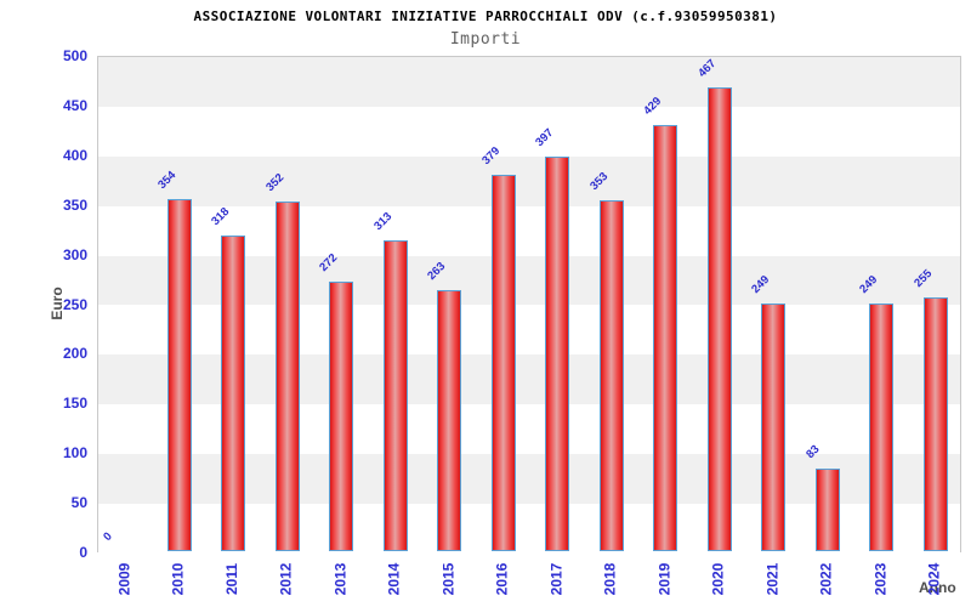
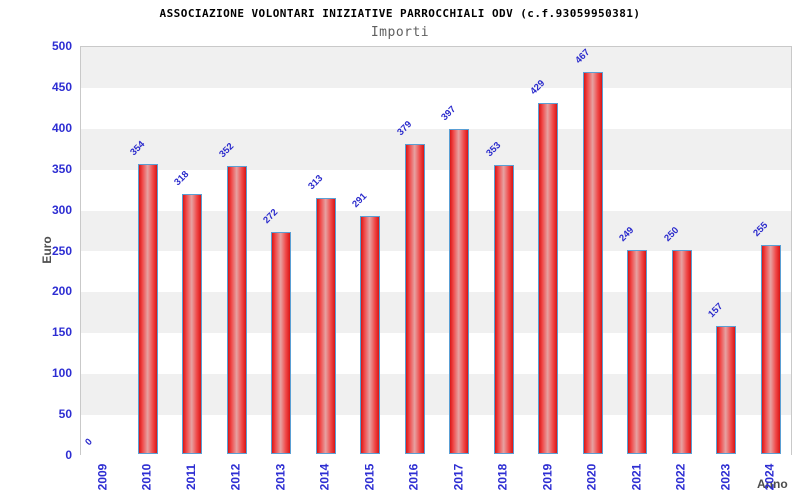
2015: 263 -> 291
2022: 83 -> 250
2023: 249 -> 157
